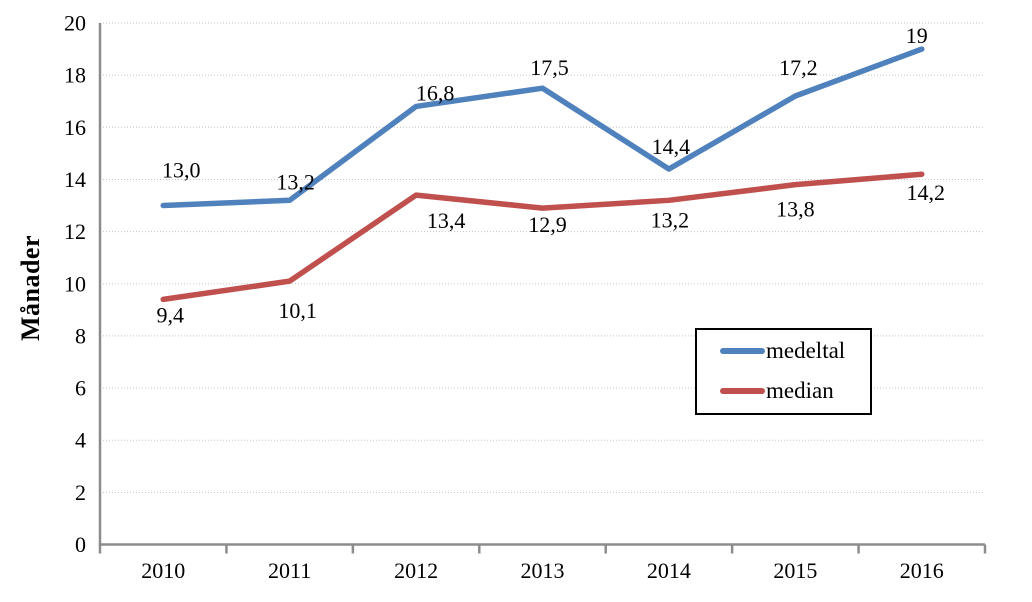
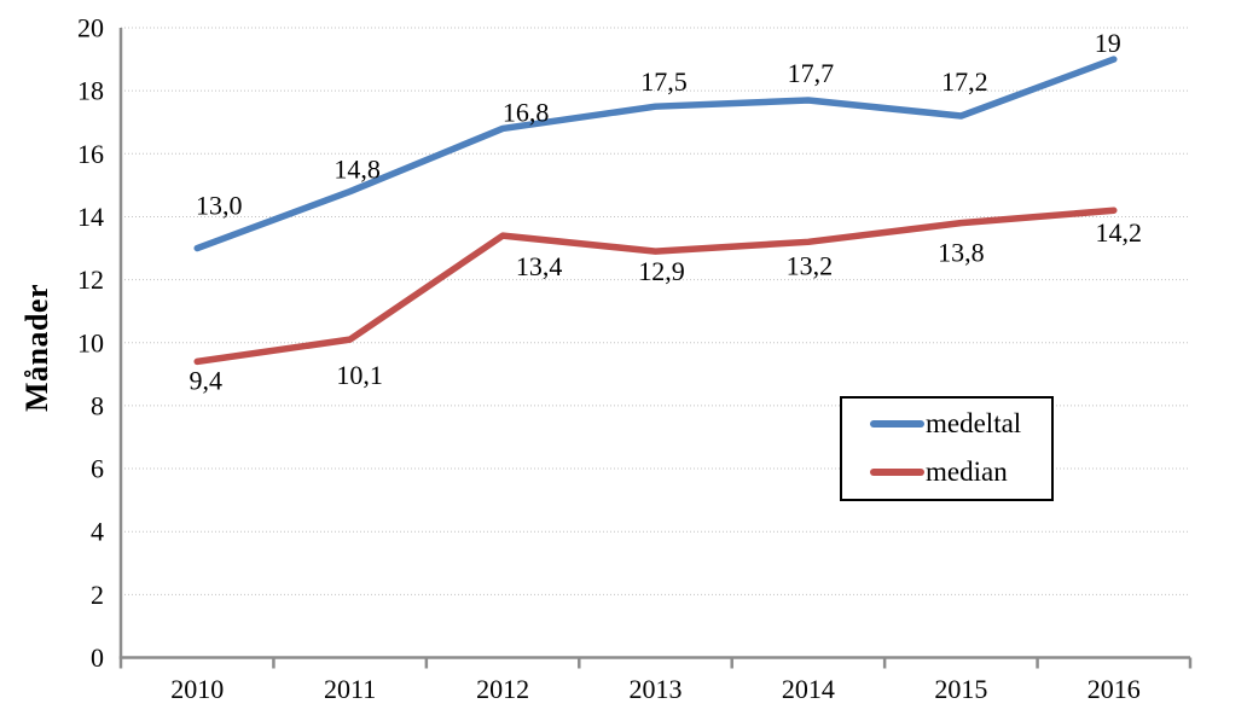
medeltal/2011: 13,2 -> 14,8
medeltal/2014: 14,4 -> 17,7
